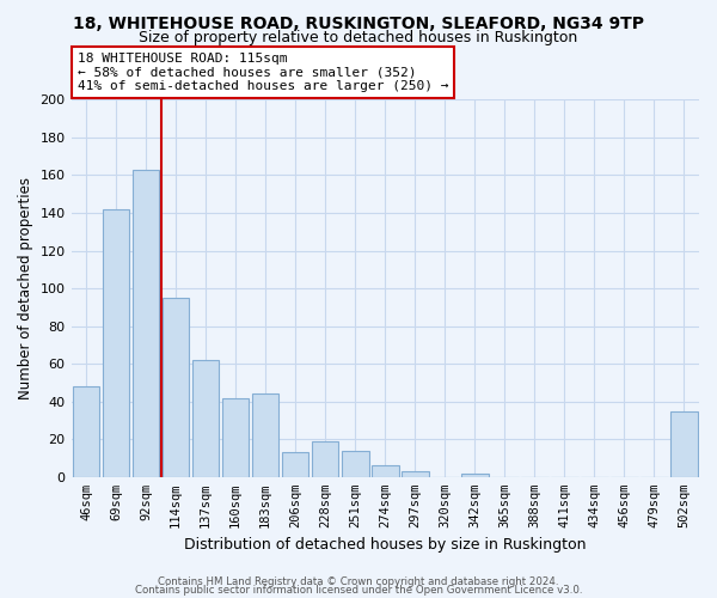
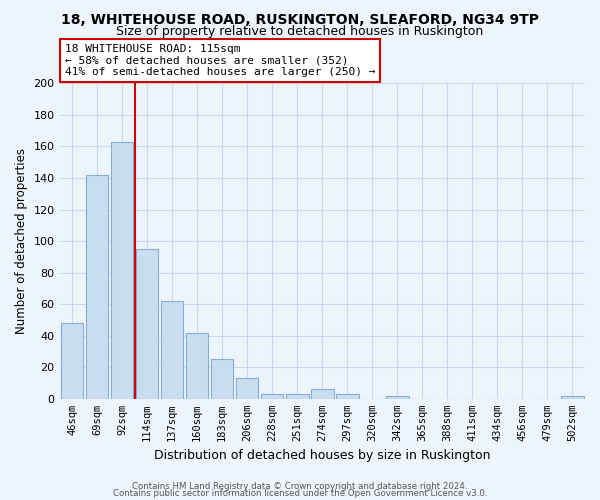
183sqm: 44 -> 25
228sqm: 19 -> 3
251sqm: 14 -> 3
502sqm: 35 -> 2
